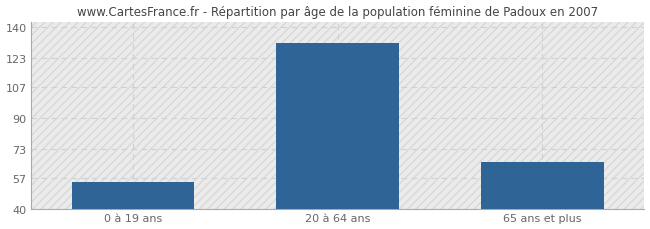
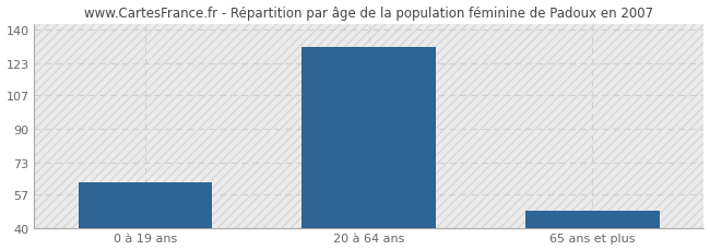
0 à 19 ans: 55 -> 63
65 ans et plus: 66 -> 49
